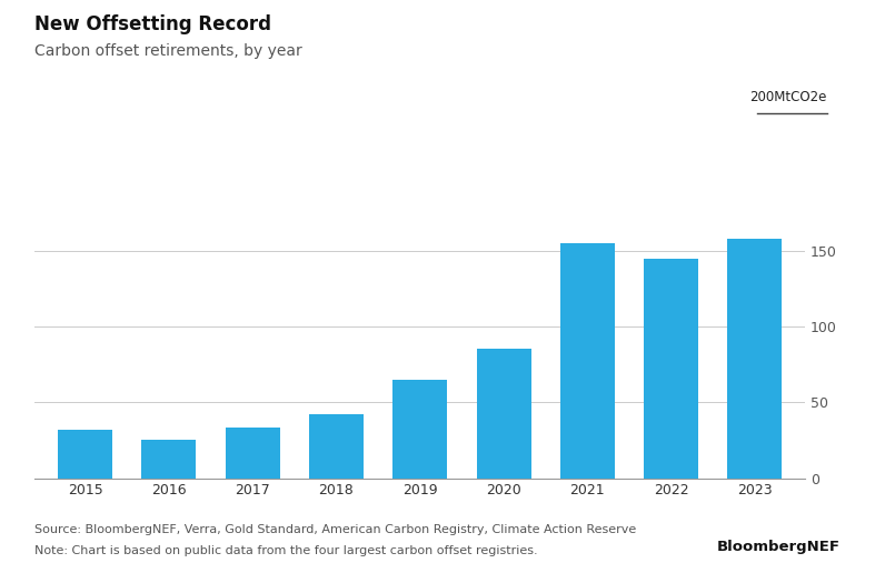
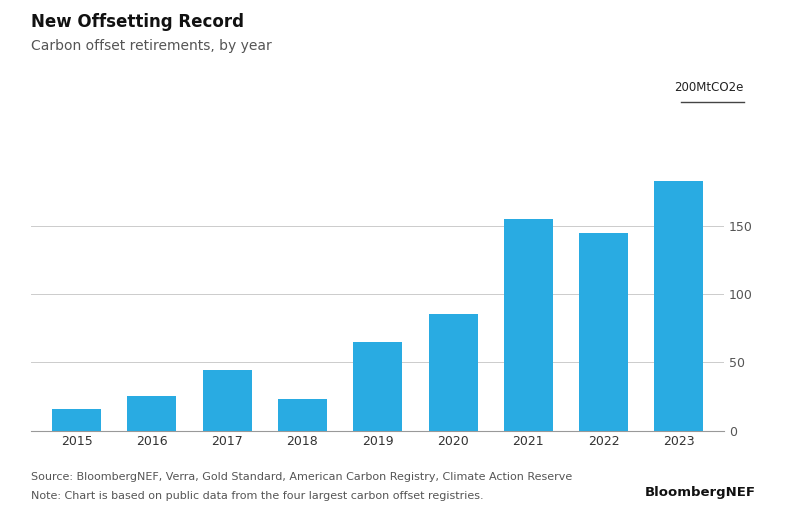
2015: 32 -> 16
2017: 33 -> 44
2018: 42 -> 23
2023: 158 -> 183
